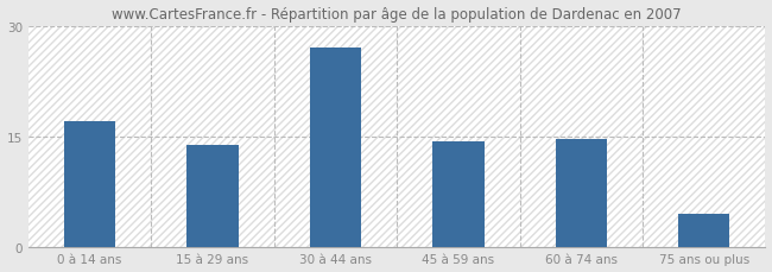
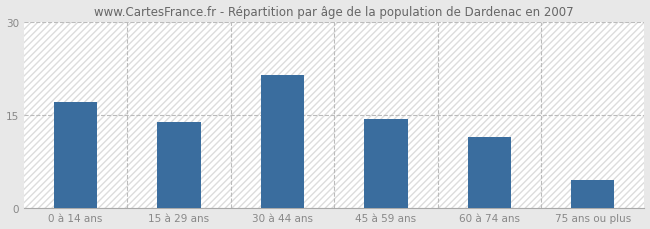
30 à 44 ans: 27.0 -> 21.4
60 à 74 ans: 14.7 -> 11.4
